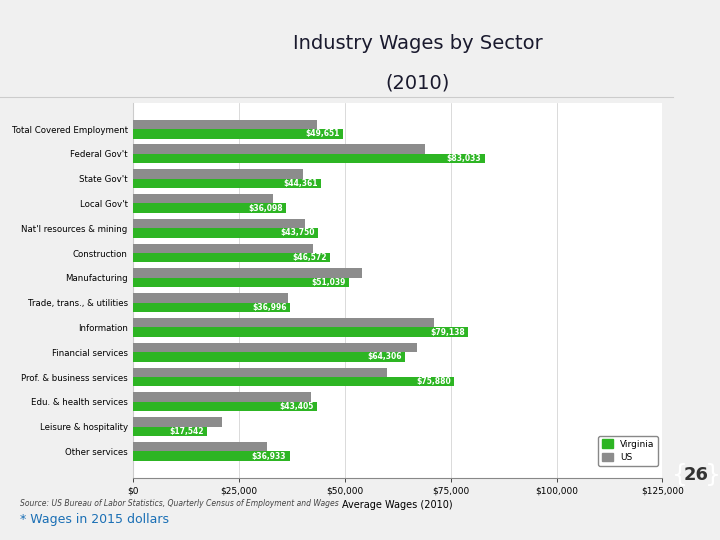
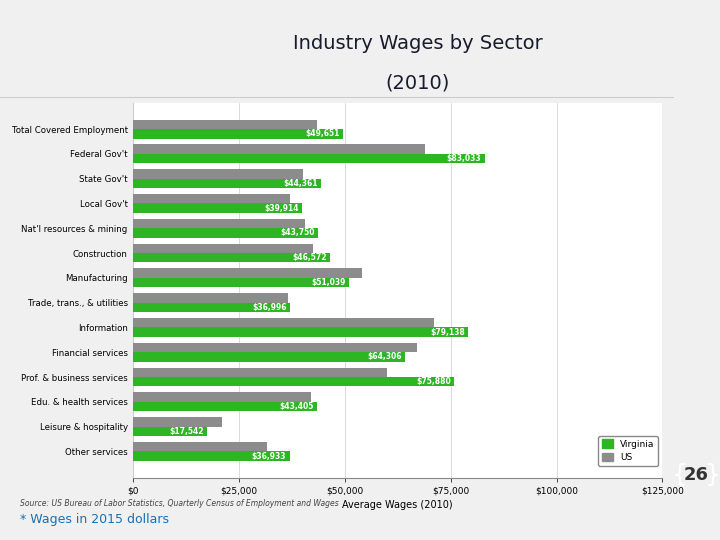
US/Local Gov't: $33,000 -> $37,000
Virginia/Local Gov't: $36,098 -> $39,914
